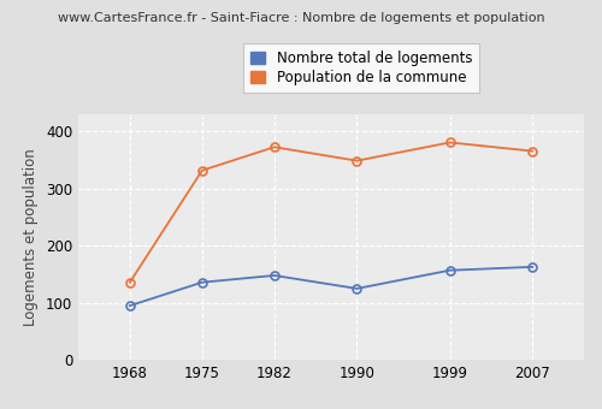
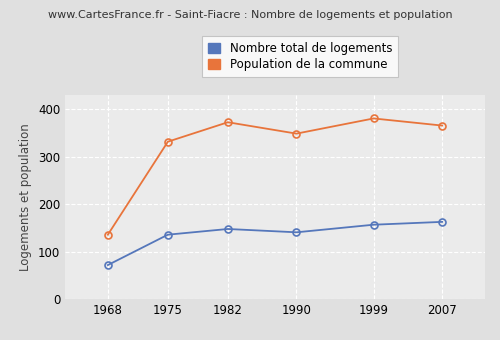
Nombre total de logements/1968: 95 -> 72
Nombre total de logements/1990: 125 -> 141
